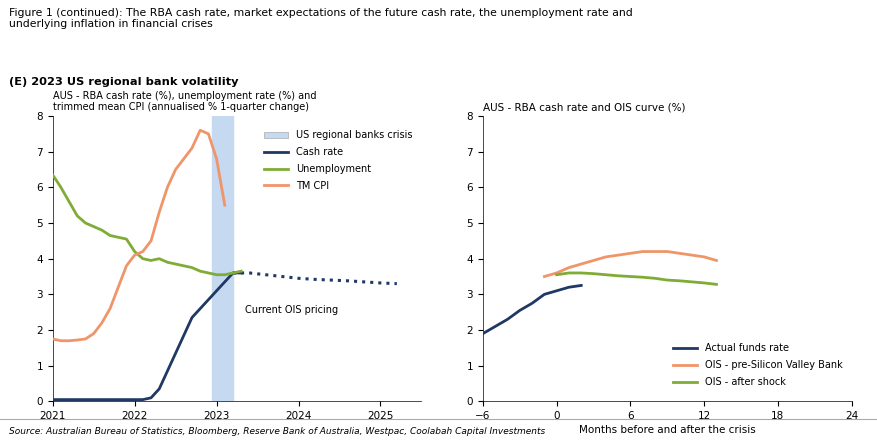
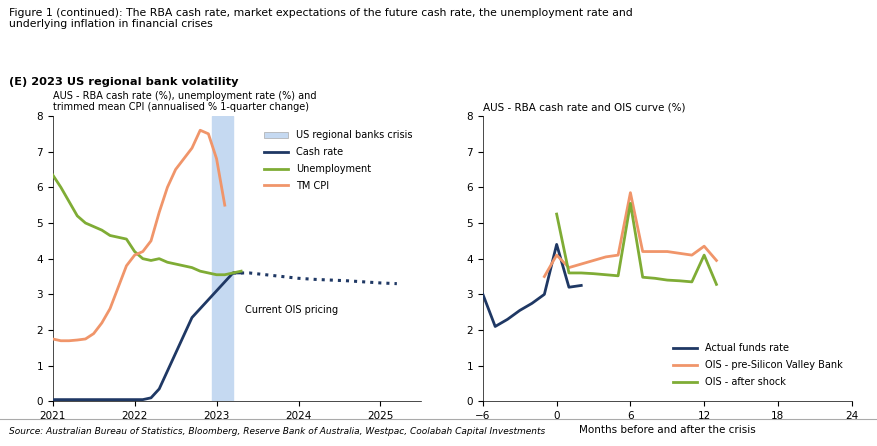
AUS - RBA cash rate and OIS curve (%)/Actual funds rate/−6: 1.90 -> 3.00
AUS - RBA cash rate and OIS curve (%)/Actual funds rate/0: 3.10 -> 4.40
AUS - RBA cash rate and OIS curve (%)/OIS - pre-Silicon Valley Bank/0: 3.60 -> 4.10
AUS - RBA cash rate and OIS curve (%)/OIS - after shock/0: 3.55 -> 5.25
AUS - RBA cash rate and OIS curve (%)/OIS - pre-Silicon Valley Bank/6: 4.15 -> 5.85
AUS - RBA cash rate and OIS curve (%)/OIS - after shock/6: 3.50 -> 5.55
AUS - RBA cash rate and OIS curve (%)/OIS - pre-Silicon Valley Bank/12: 4.05 -> 4.35
AUS - RBA cash rate and OIS curve (%)/OIS - after shock/12: 3.32 -> 4.10
